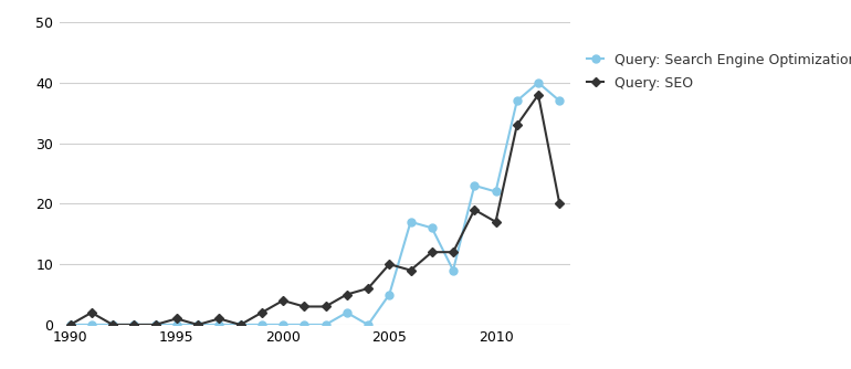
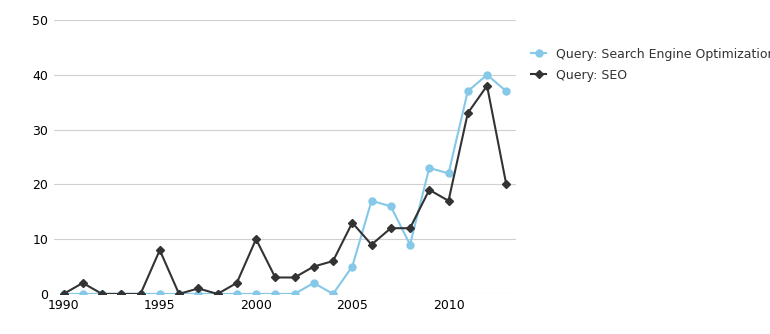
Query: SEO/1995: 1 -> 8
Query: SEO/2000: 4 -> 10
Query: SEO/2005: 10 -> 13
